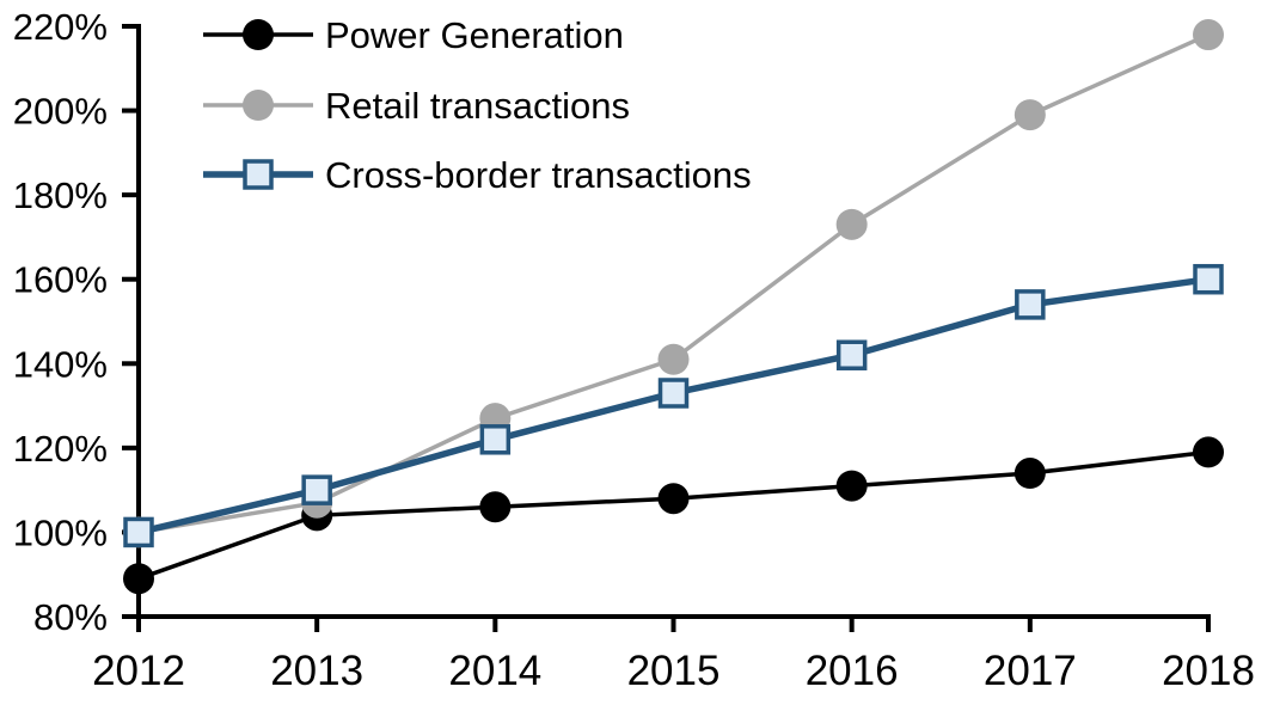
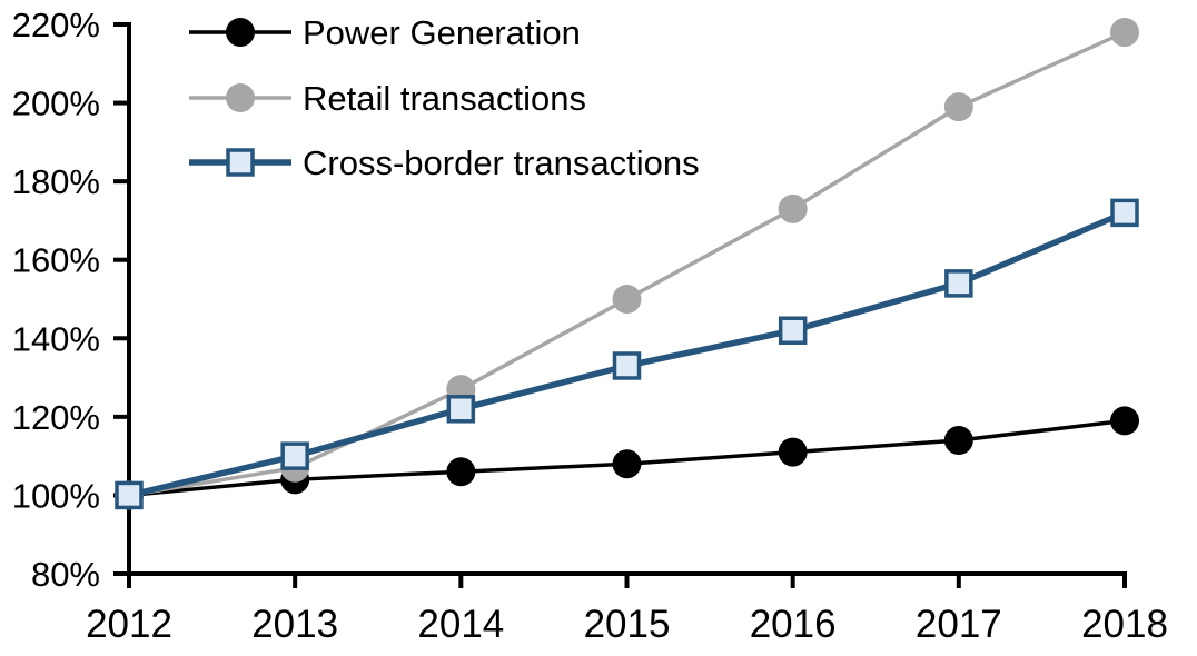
Power Generation/2012: 89% -> 100%
Retail transactions/2015: 141% -> 150%
Cross-border transactions/2018: 160% -> 172%
